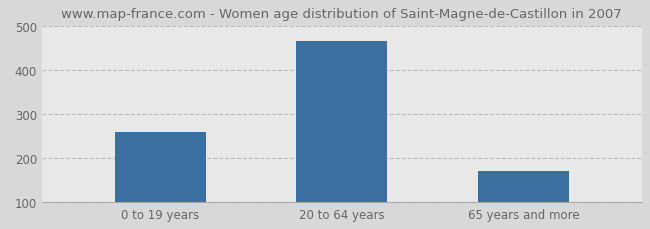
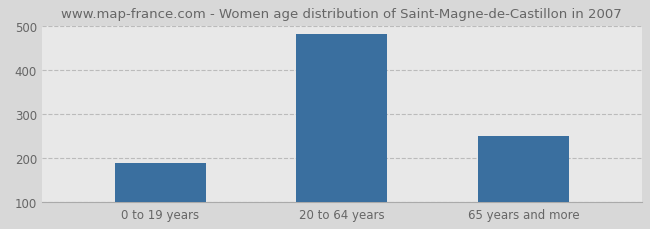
0 to 19 years: 260 -> 188
20 to 64 years: 465 -> 482
65 years and more: 170 -> 250
